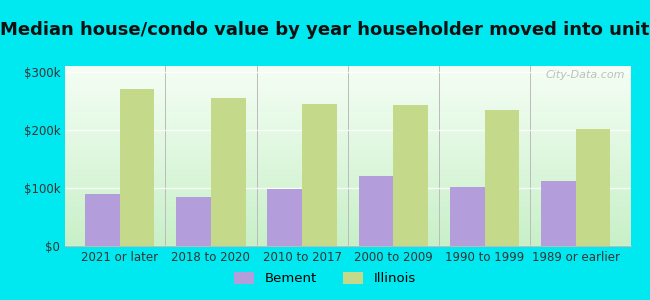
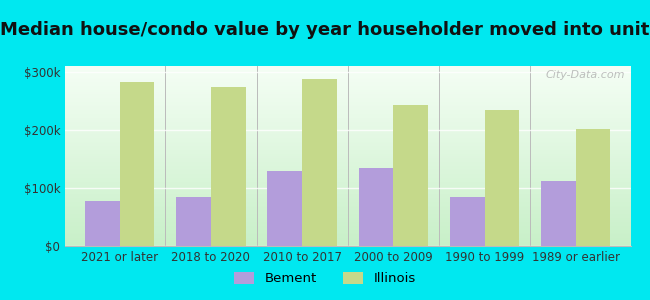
Bement/2021 or later: $90k -> $78k
Illinois/2021 or later: $270k -> $282k
Illinois/2018 to 2020: $255k -> $274k
Bement/2010 to 2017: $98k -> $130k
Illinois/2010 to 2017: $245k -> $288k
Bement/2000 to 2009: $120k -> $134k
Bement/1990 to 1999: $102k -> $84k
